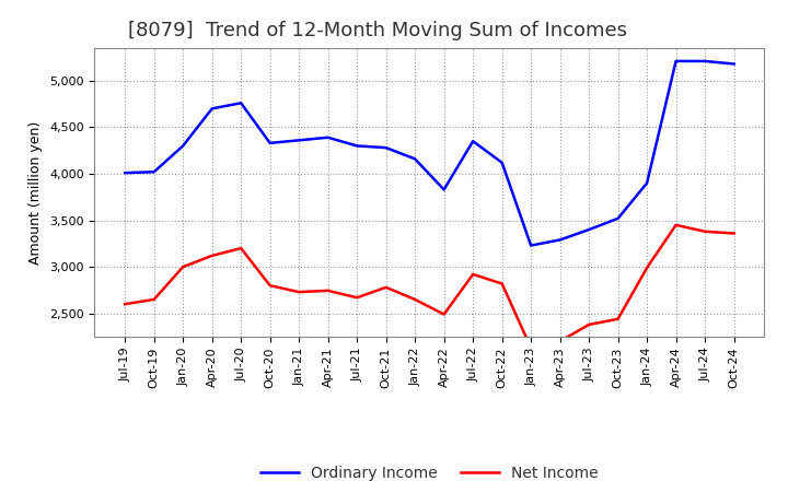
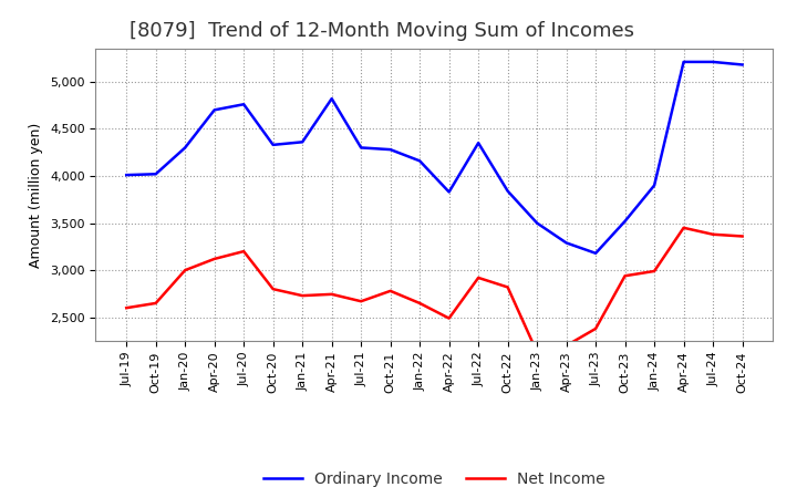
Ordinary Income/Apr-21: 4,390 -> 4,820
Ordinary Income/Oct-22: 4,120 -> 3,840
Ordinary Income/Jan-23: 3,230 -> 3,500
Ordinary Income/Jul-23: 3,400 -> 3,180
Net Income/Oct-23: 2,440 -> 2,940
